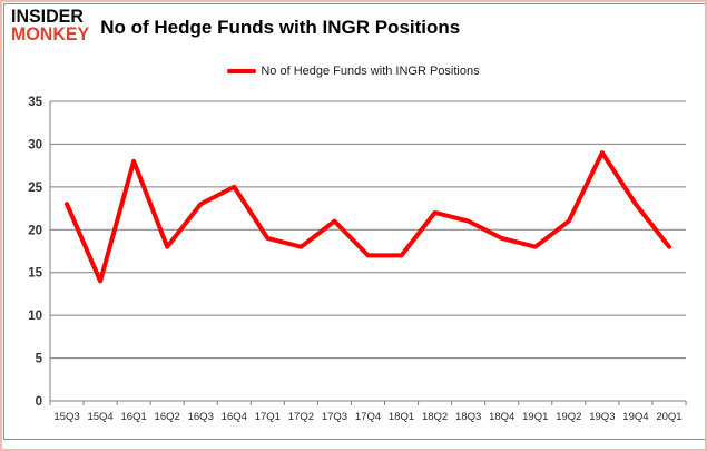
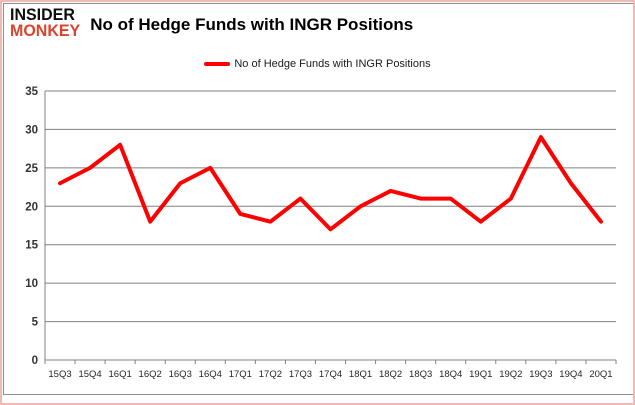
15Q4: 14 -> 25
18Q1: 17 -> 20
18Q4: 19 -> 21
